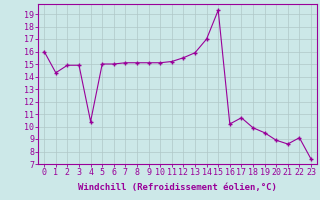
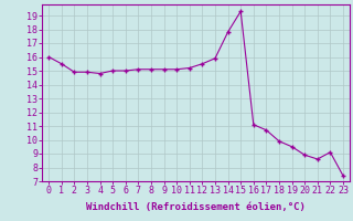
1: 14.3 -> 15.5
4: 10.4 -> 14.8
14: 17.0 -> 17.8
16: 10.2 -> 11.1
